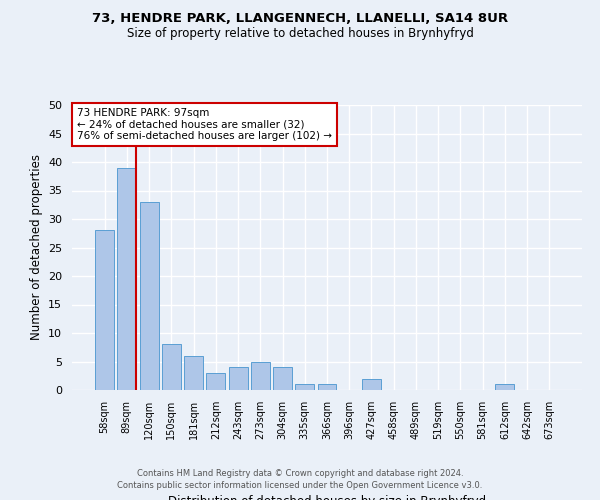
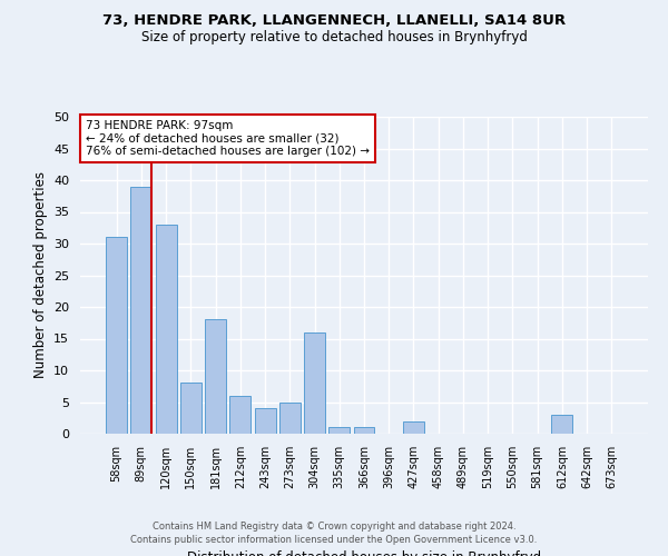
58sqm: 28 -> 31
181sqm: 6 -> 18
212sqm: 3 -> 6
304sqm: 4 -> 16
612sqm: 1 -> 3
